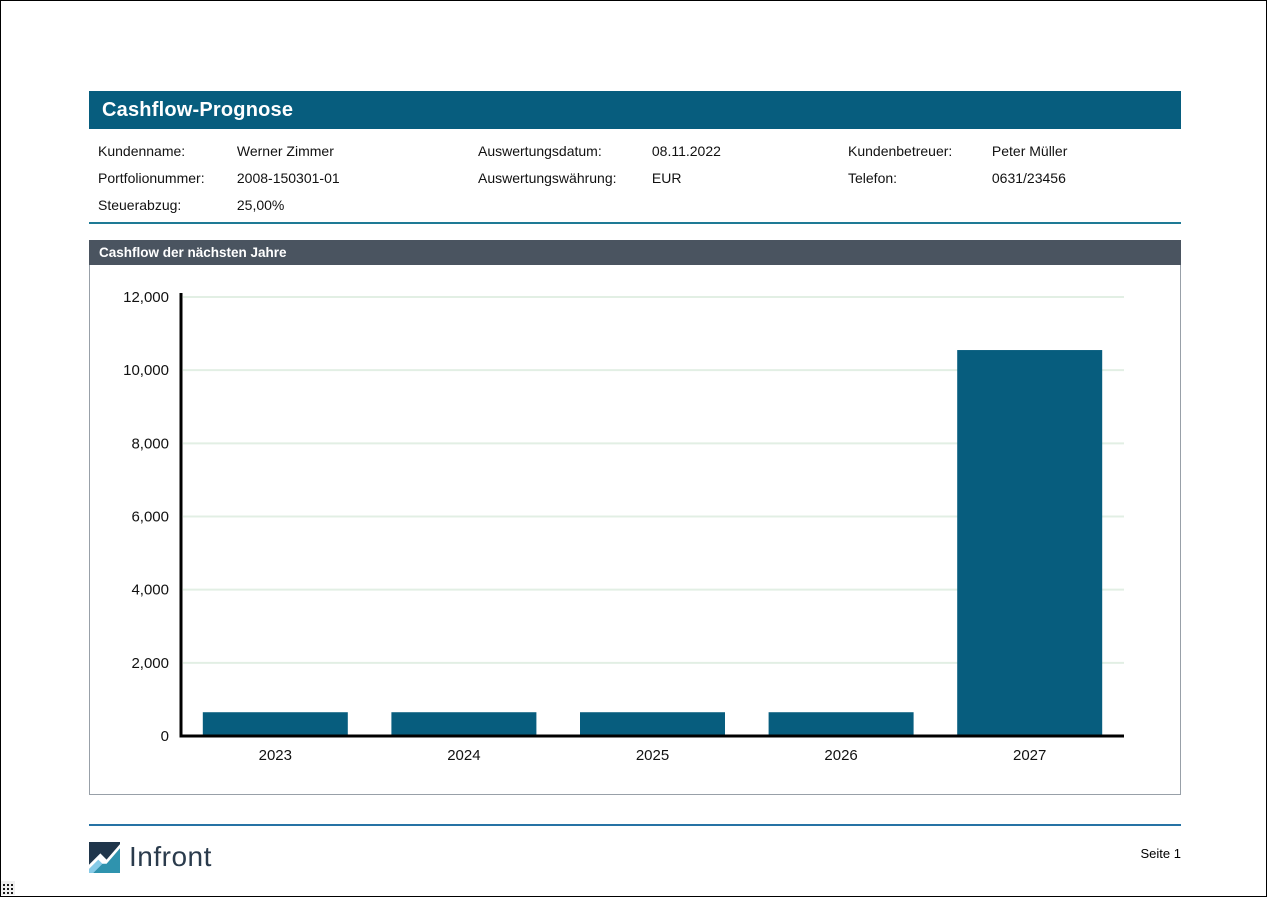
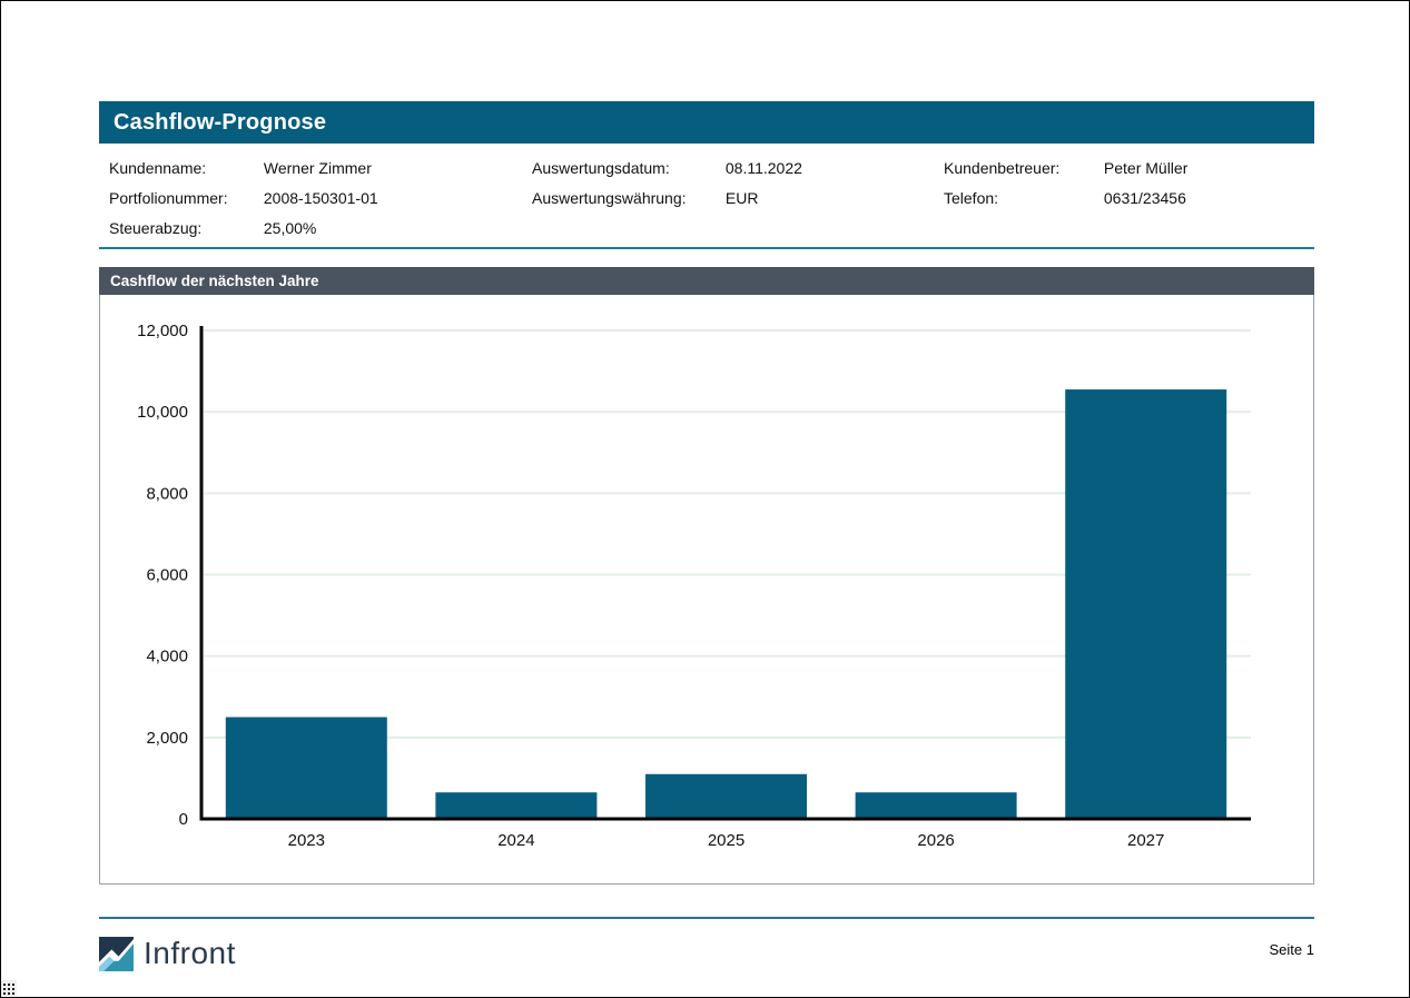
2023: 600 -> 2500
2025: 600 -> 1100
